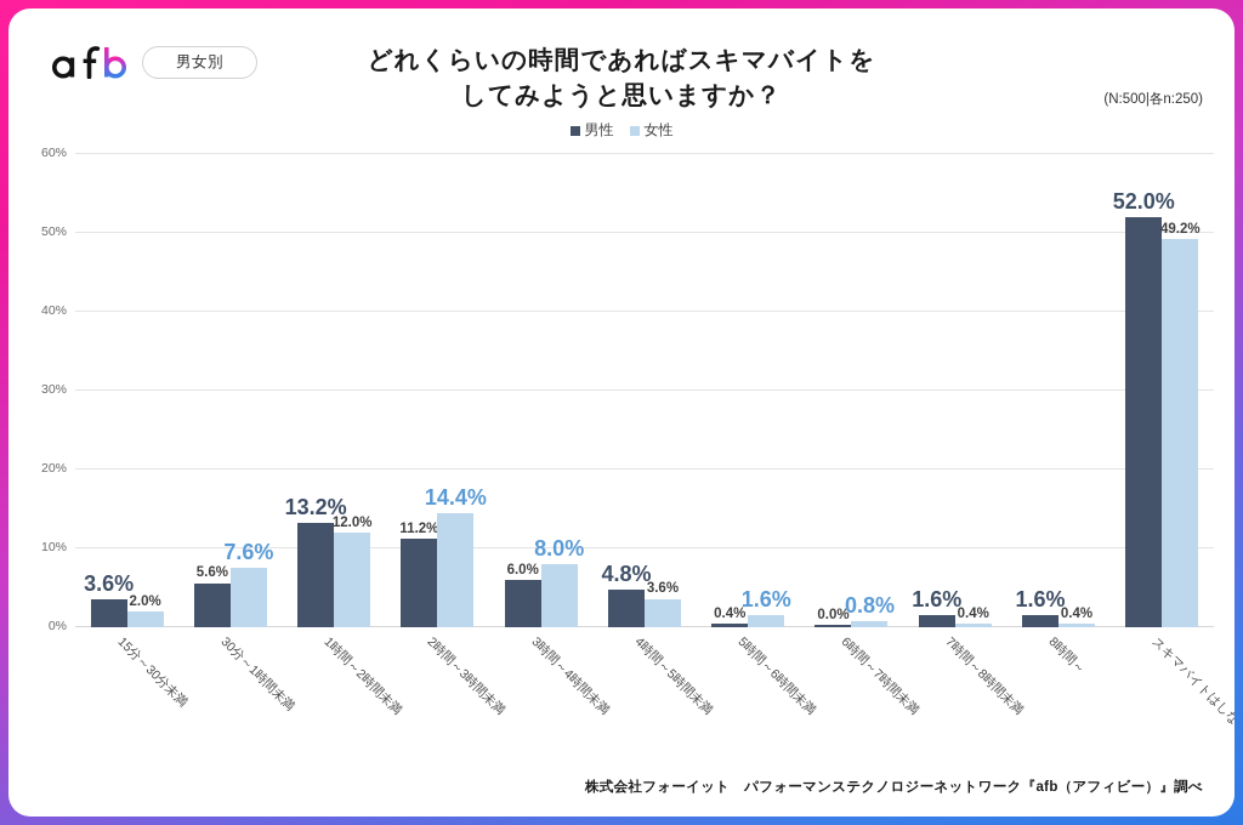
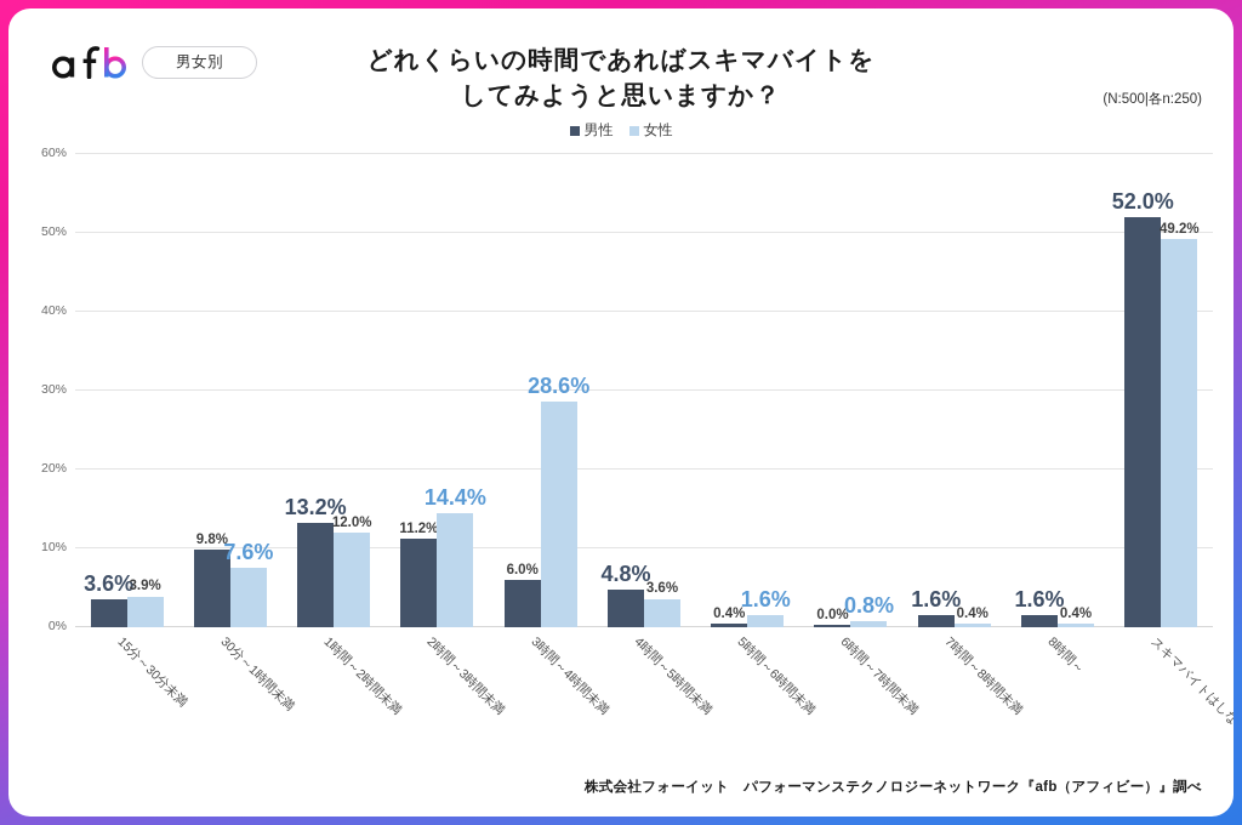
女性/15分～30分未満: 2.0% -> 3.9%
男性/30分～1時間未満: 5.6% -> 9.8%
女性/3時間～4時間未満: 8.0% -> 28.6%
